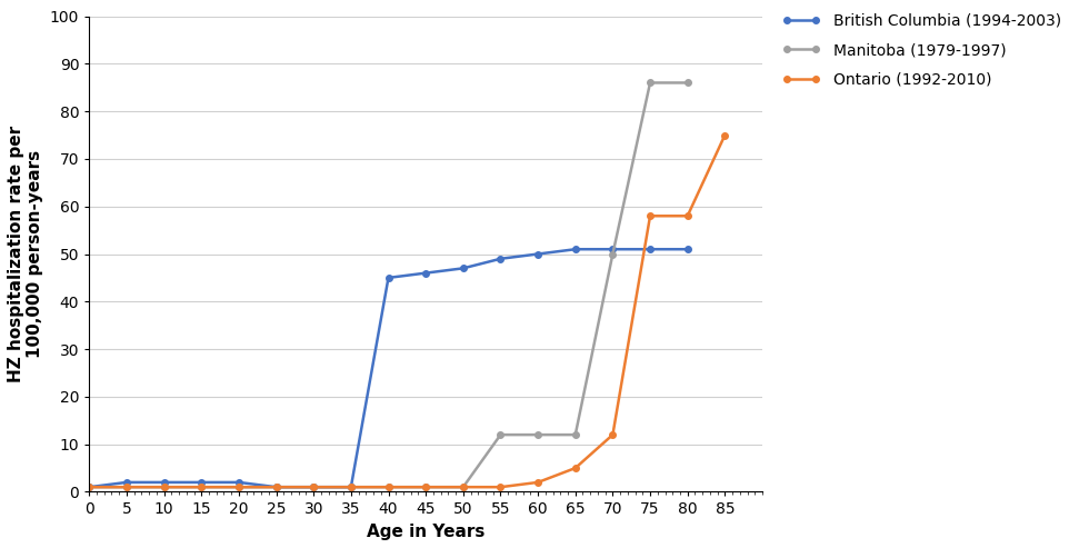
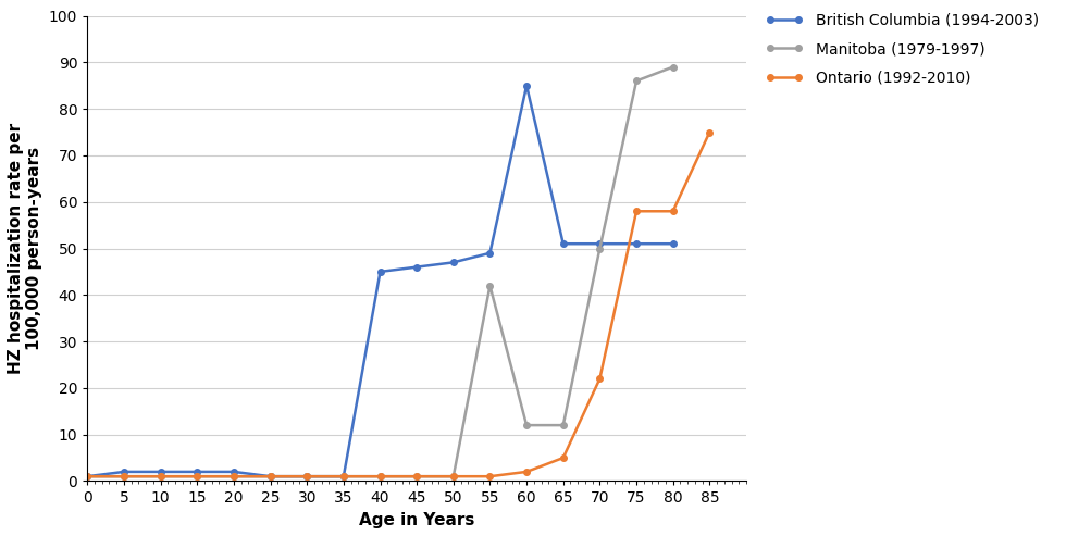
Manitoba (1979-1997)/55: 12 -> 42
British Columbia (1994-2003)/60: 50 -> 85
Ontario (1992-2010)/70: 12 -> 22
Manitoba (1979-1997)/80: 86 -> 89
